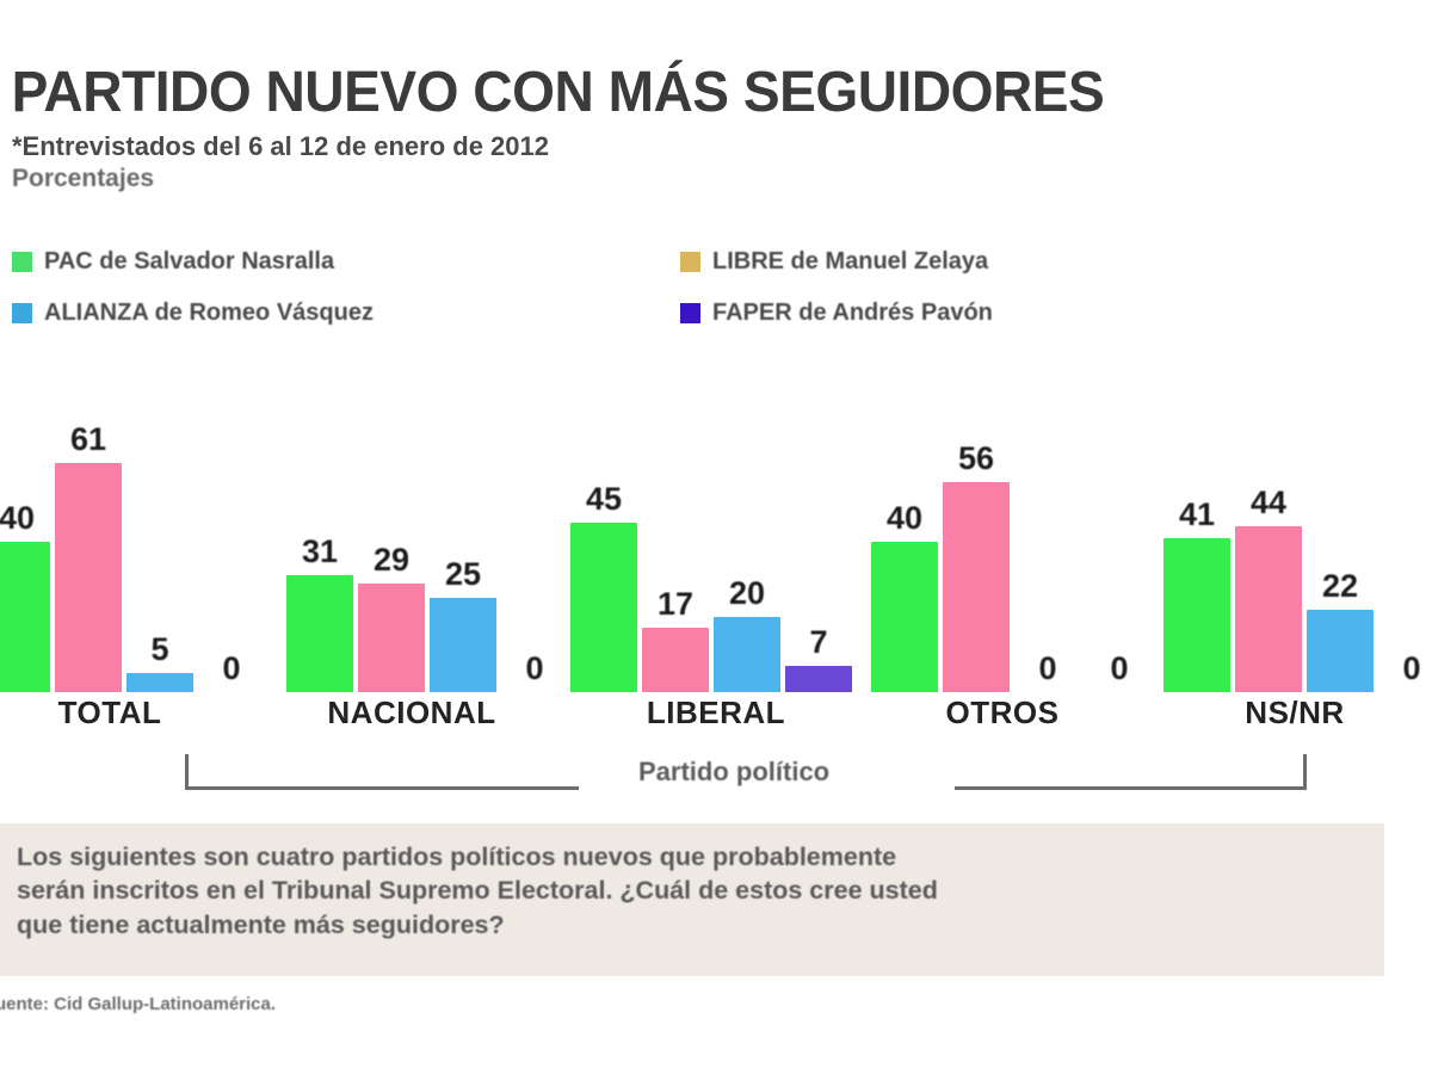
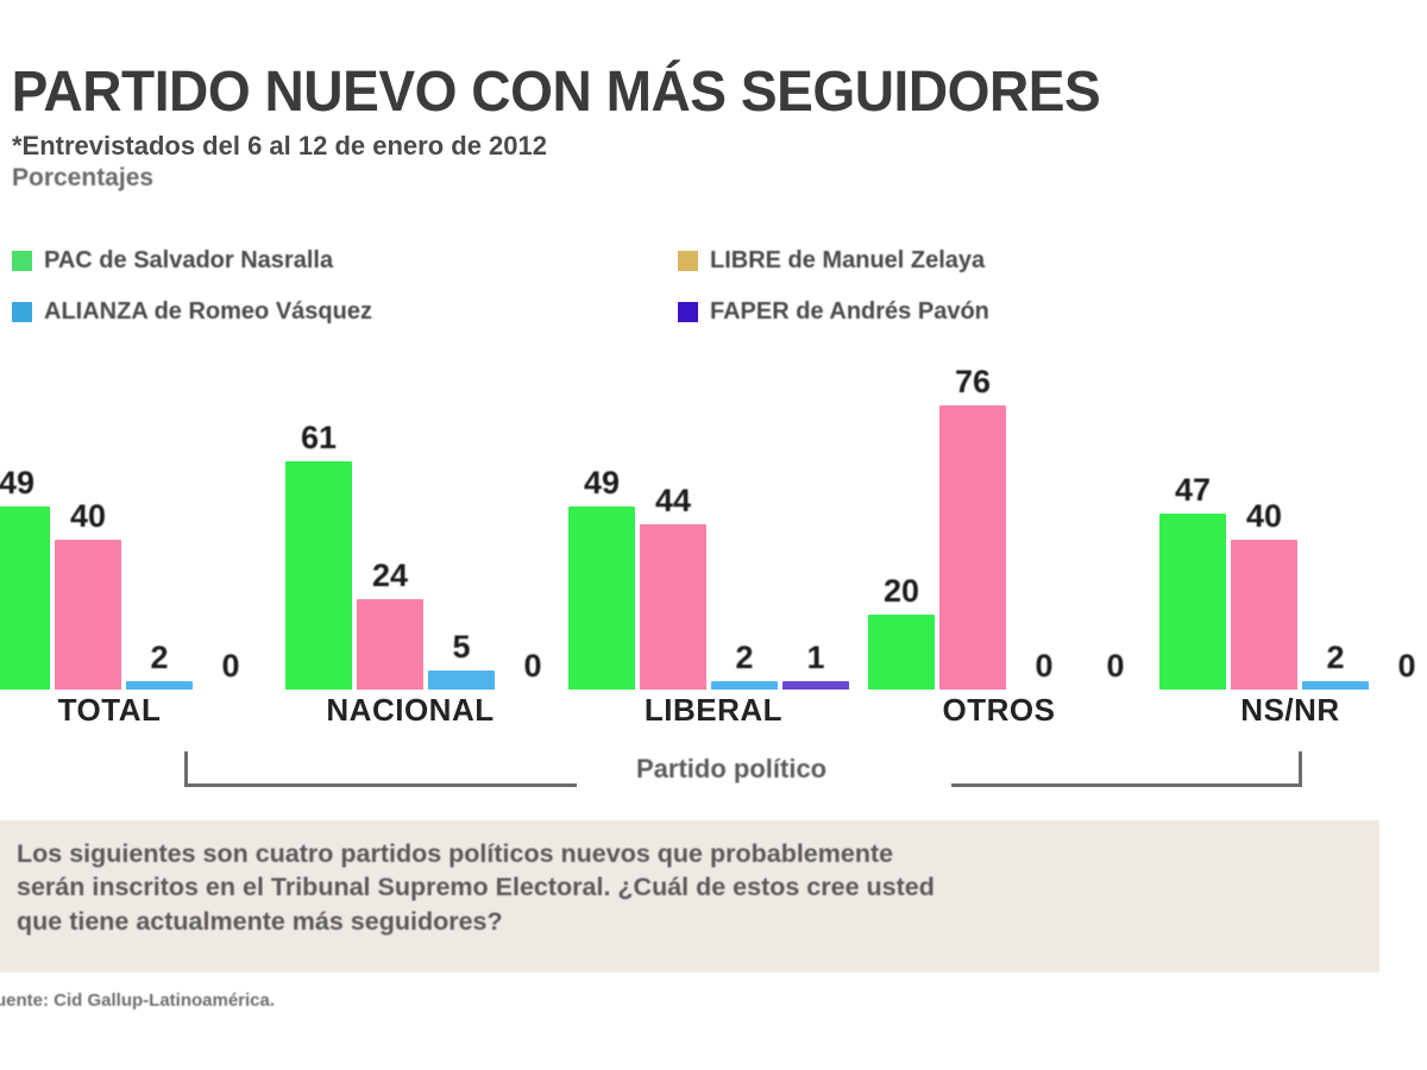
PAC de Salvador Nasralla/TOTAL: 40 -> 49
LIBRE de Manuel Zelaya/TOTAL: 61 -> 40
ALIANZA de Romeo Vásquez/TOTAL: 5 -> 2
PAC de Salvador Nasralla/NACIONAL: 31 -> 61
LIBRE de Manuel Zelaya/NACIONAL: 29 -> 24
ALIANZA de Romeo Vásquez/NACIONAL: 25 -> 5
PAC de Salvador Nasralla/LIBERAL: 45 -> 49
LIBRE de Manuel Zelaya/LIBERAL: 17 -> 44
ALIANZA de Romeo Vásquez/LIBERAL: 20 -> 2
FAPER de Andrés Pavón/LIBERAL: 7 -> 1
PAC de Salvador Nasralla/OTROS: 40 -> 20
LIBRE de Manuel Zelaya/OTROS: 56 -> 76
PAC de Salvador Nasralla/NS/NR: 41 -> 47
LIBRE de Manuel Zelaya/NS/NR: 44 -> 40
ALIANZA de Romeo Vásquez/NS/NR: 22 -> 2
